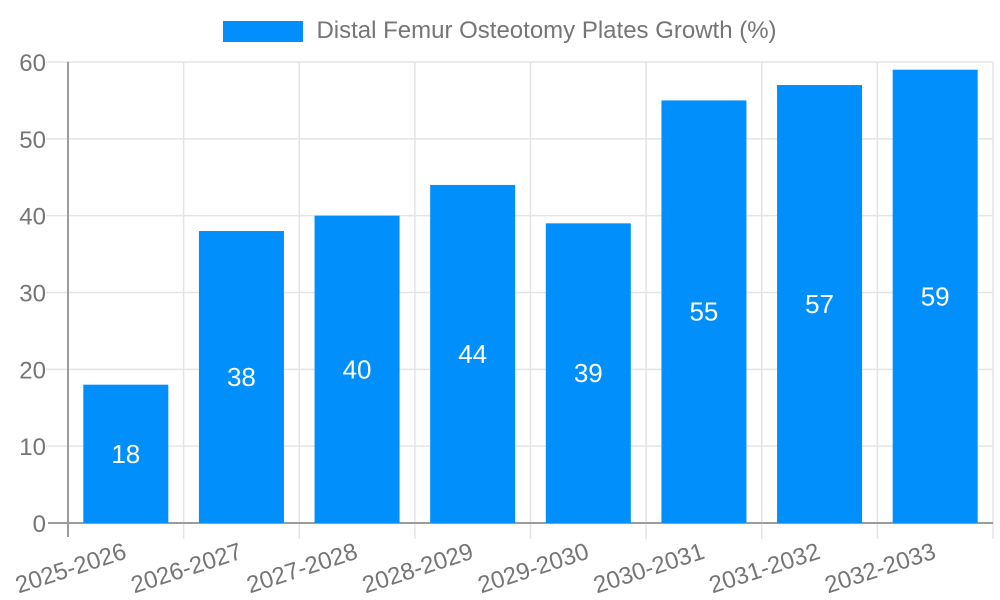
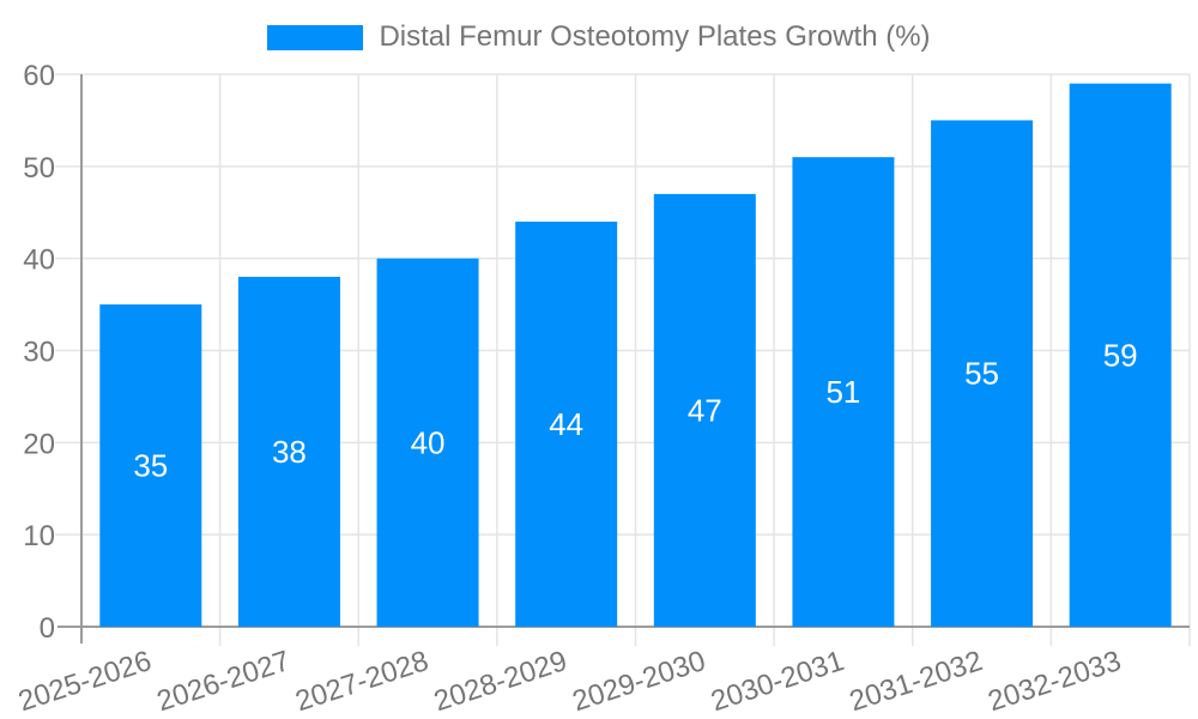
2025-2026: 18 -> 35
2029-2030: 39 -> 47
2030-2031: 55 -> 51
2031-2032: 57 -> 55
